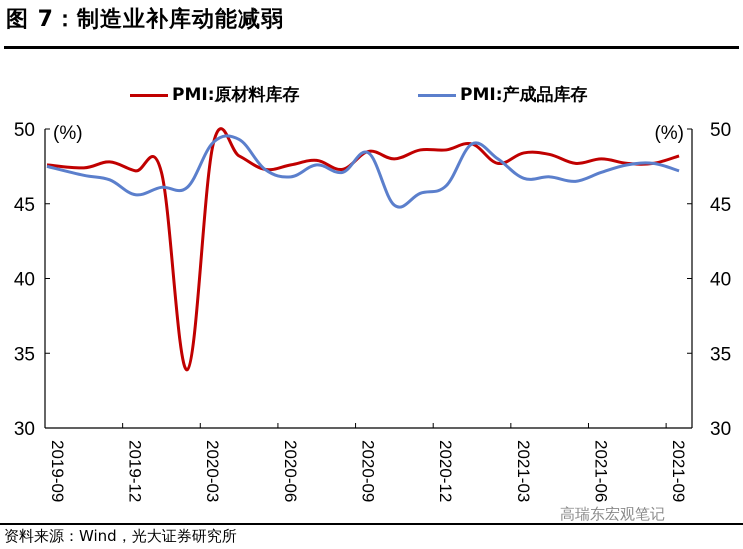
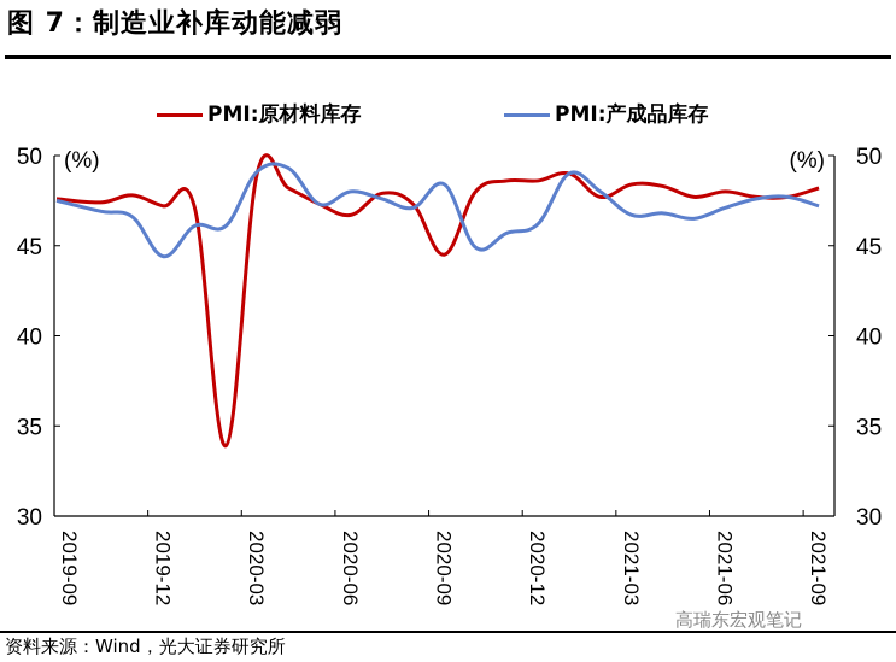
PMI:产成品库存/2019-12: 45.6 -> 44.4
PMI:原材料库存/2020-06: 47.6 -> 46.7
PMI:产成品库存/2020-06: 46.8 -> 48.0
PMI:原材料库存/2020-09: 48.5 -> 44.5
